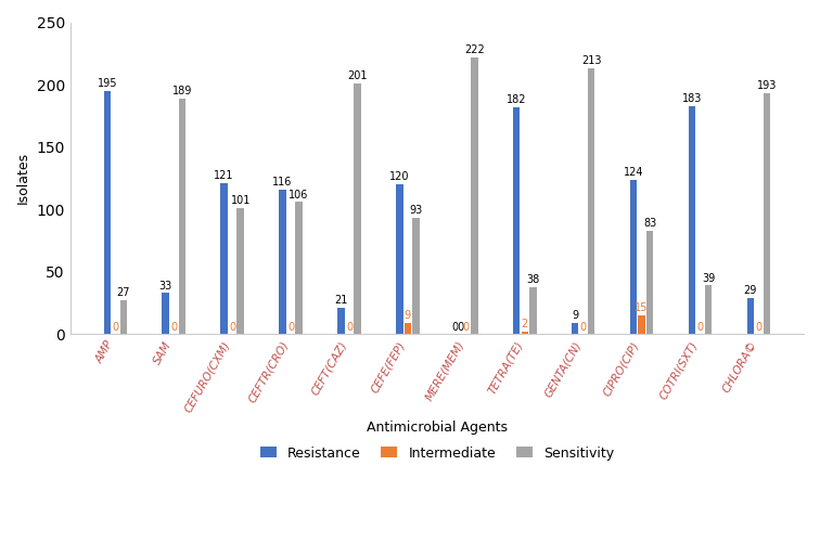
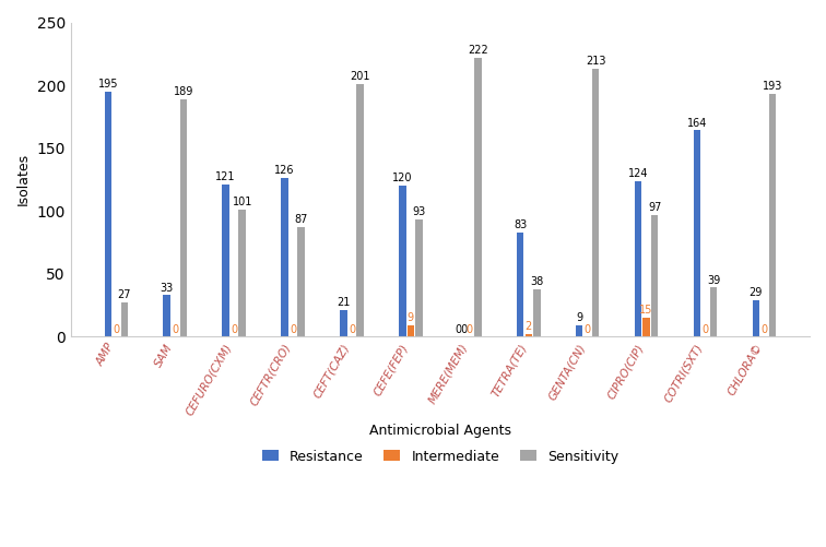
Resistance/CEFTR(CRO): 116 -> 126
Sensitivity/CEFTR(CRO): 106 -> 87
Resistance/TETRA(TE): 182 -> 83
Sensitivity/CIPRO(CIP): 83 -> 97
Resistance/COTRI(SXT): 183 -> 164
